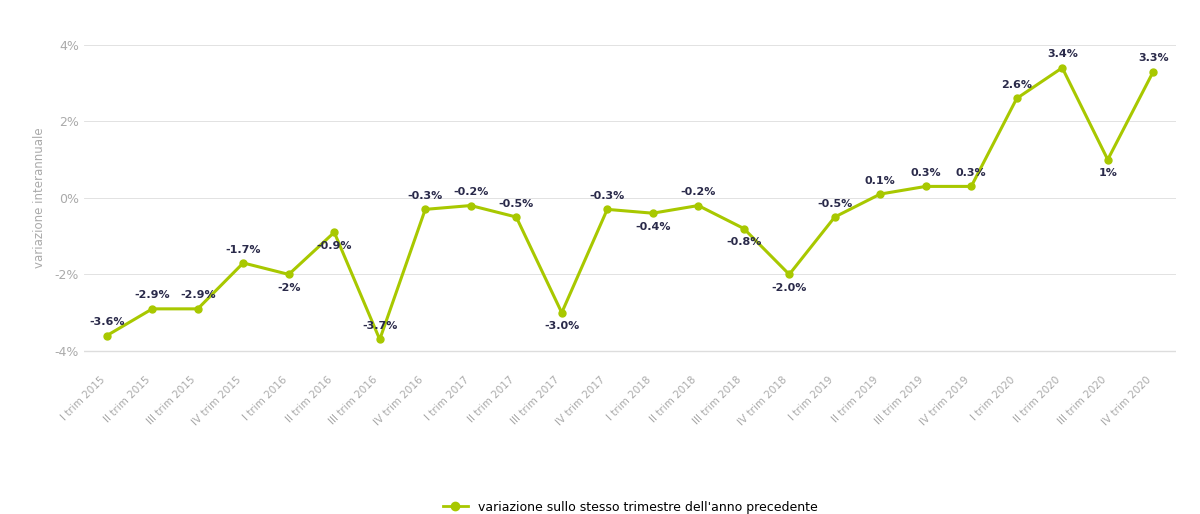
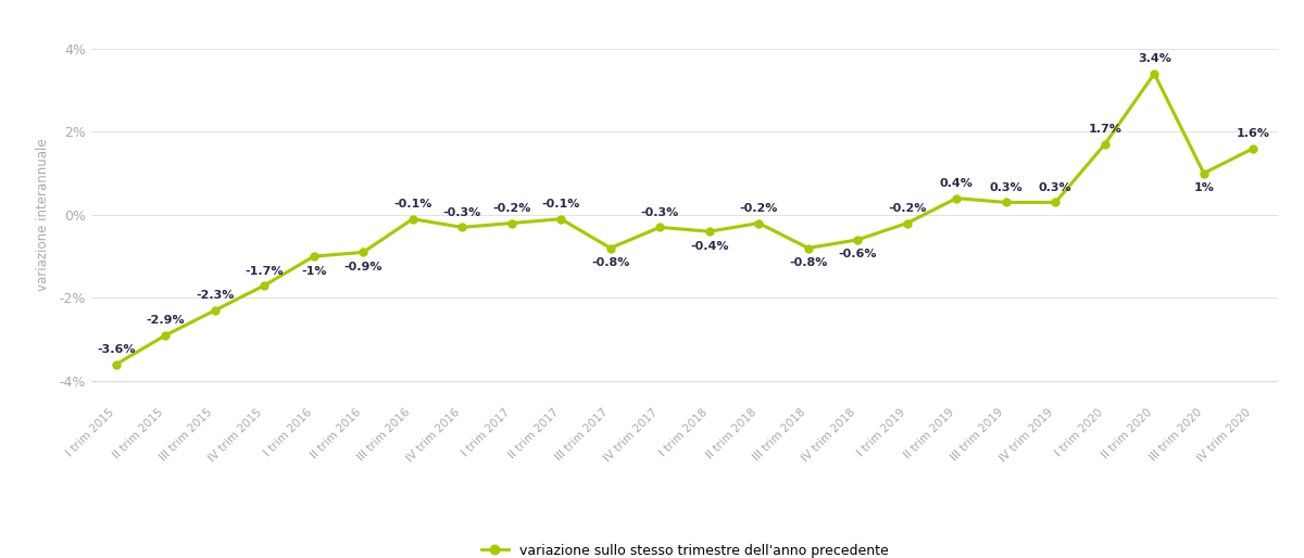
III trim 2015: -2.9% -> -2.3%
I trim 2016: -2% -> -1%
III trim 2016: -3.7% -> -0.1%
II trim 2017: -0.5% -> -0.1%
III trim 2017: -3.0% -> -0.8%
IV trim 2018: -2.0% -> -0.6%
I trim 2019: -0.5% -> -0.2%
II trim 2019: 0.1% -> 0.4%
I trim 2020: 2.6% -> 1.7%
IV trim 2020: 3.3% -> 1.6%
